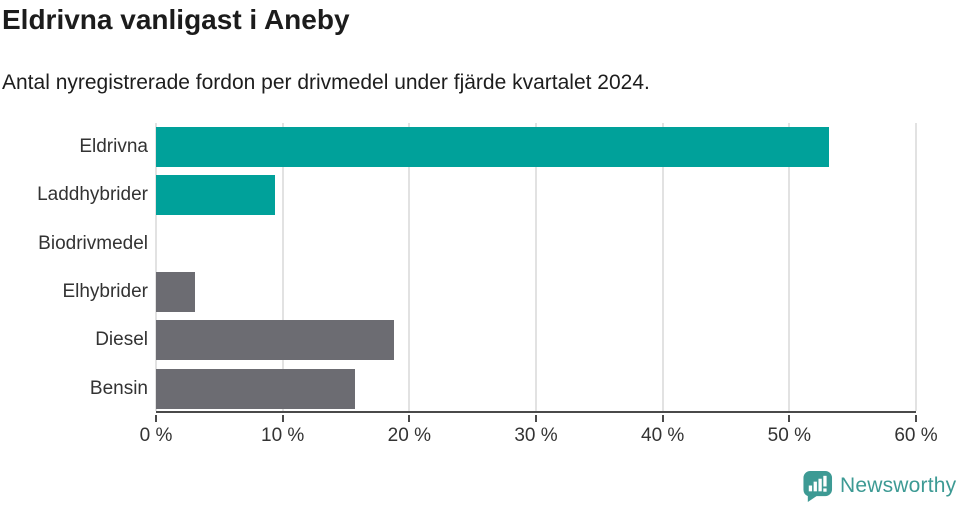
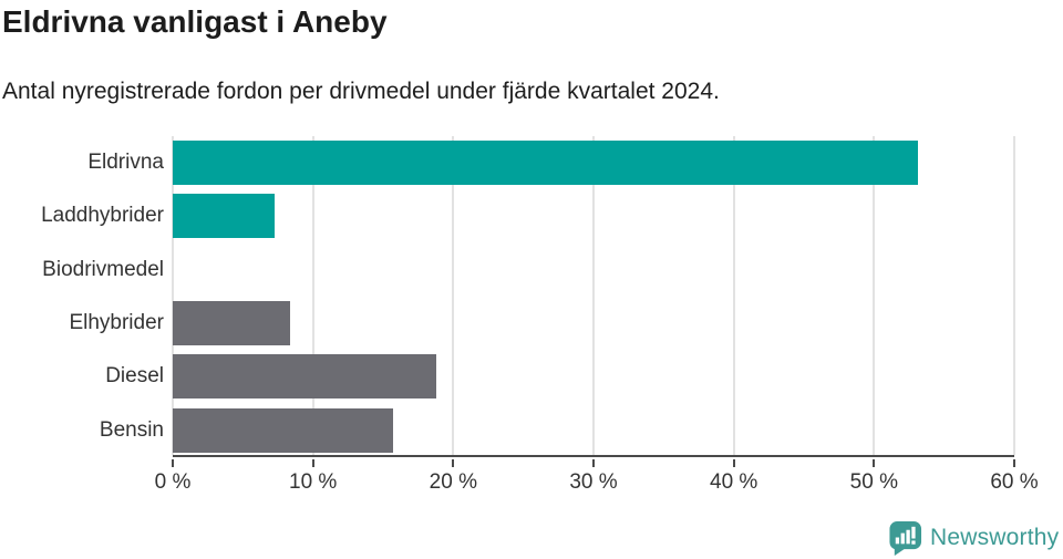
Laddhybrider: 9.4% -> 7.3%
Elhybrider: 3.1% -> 8.4%
